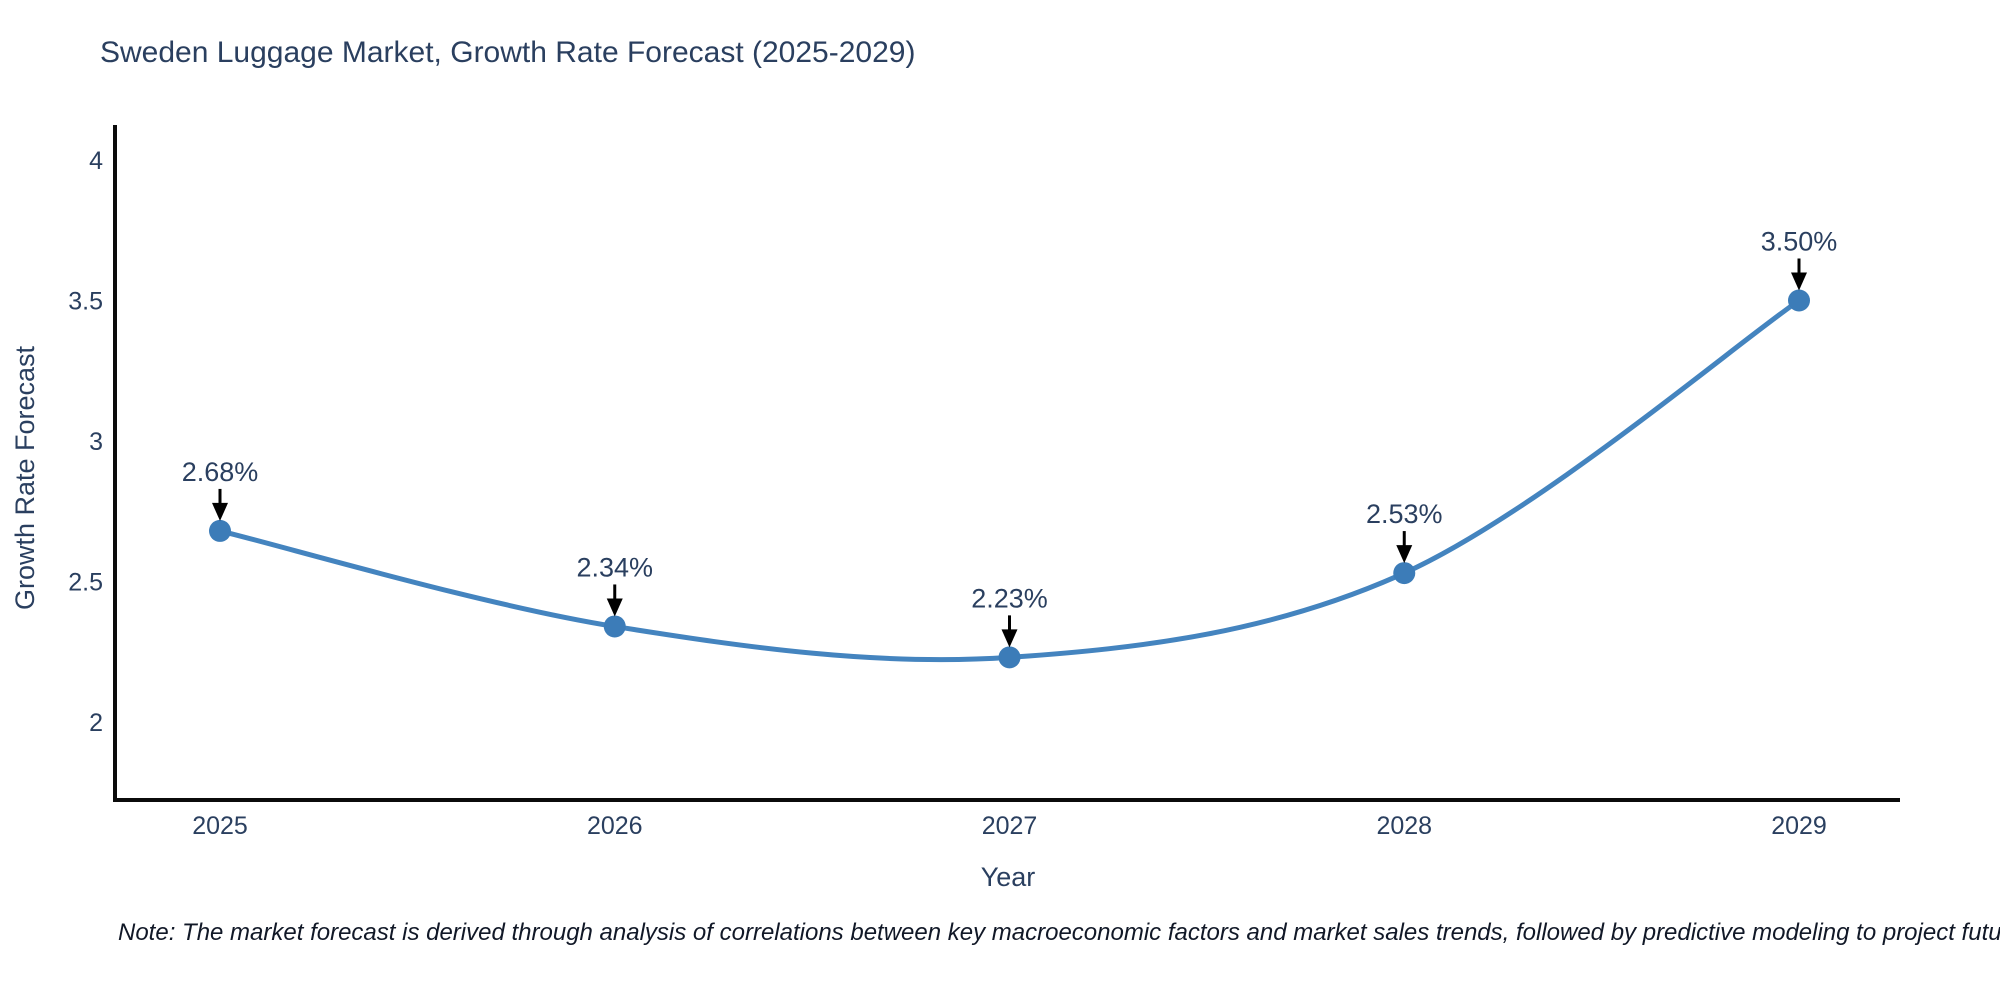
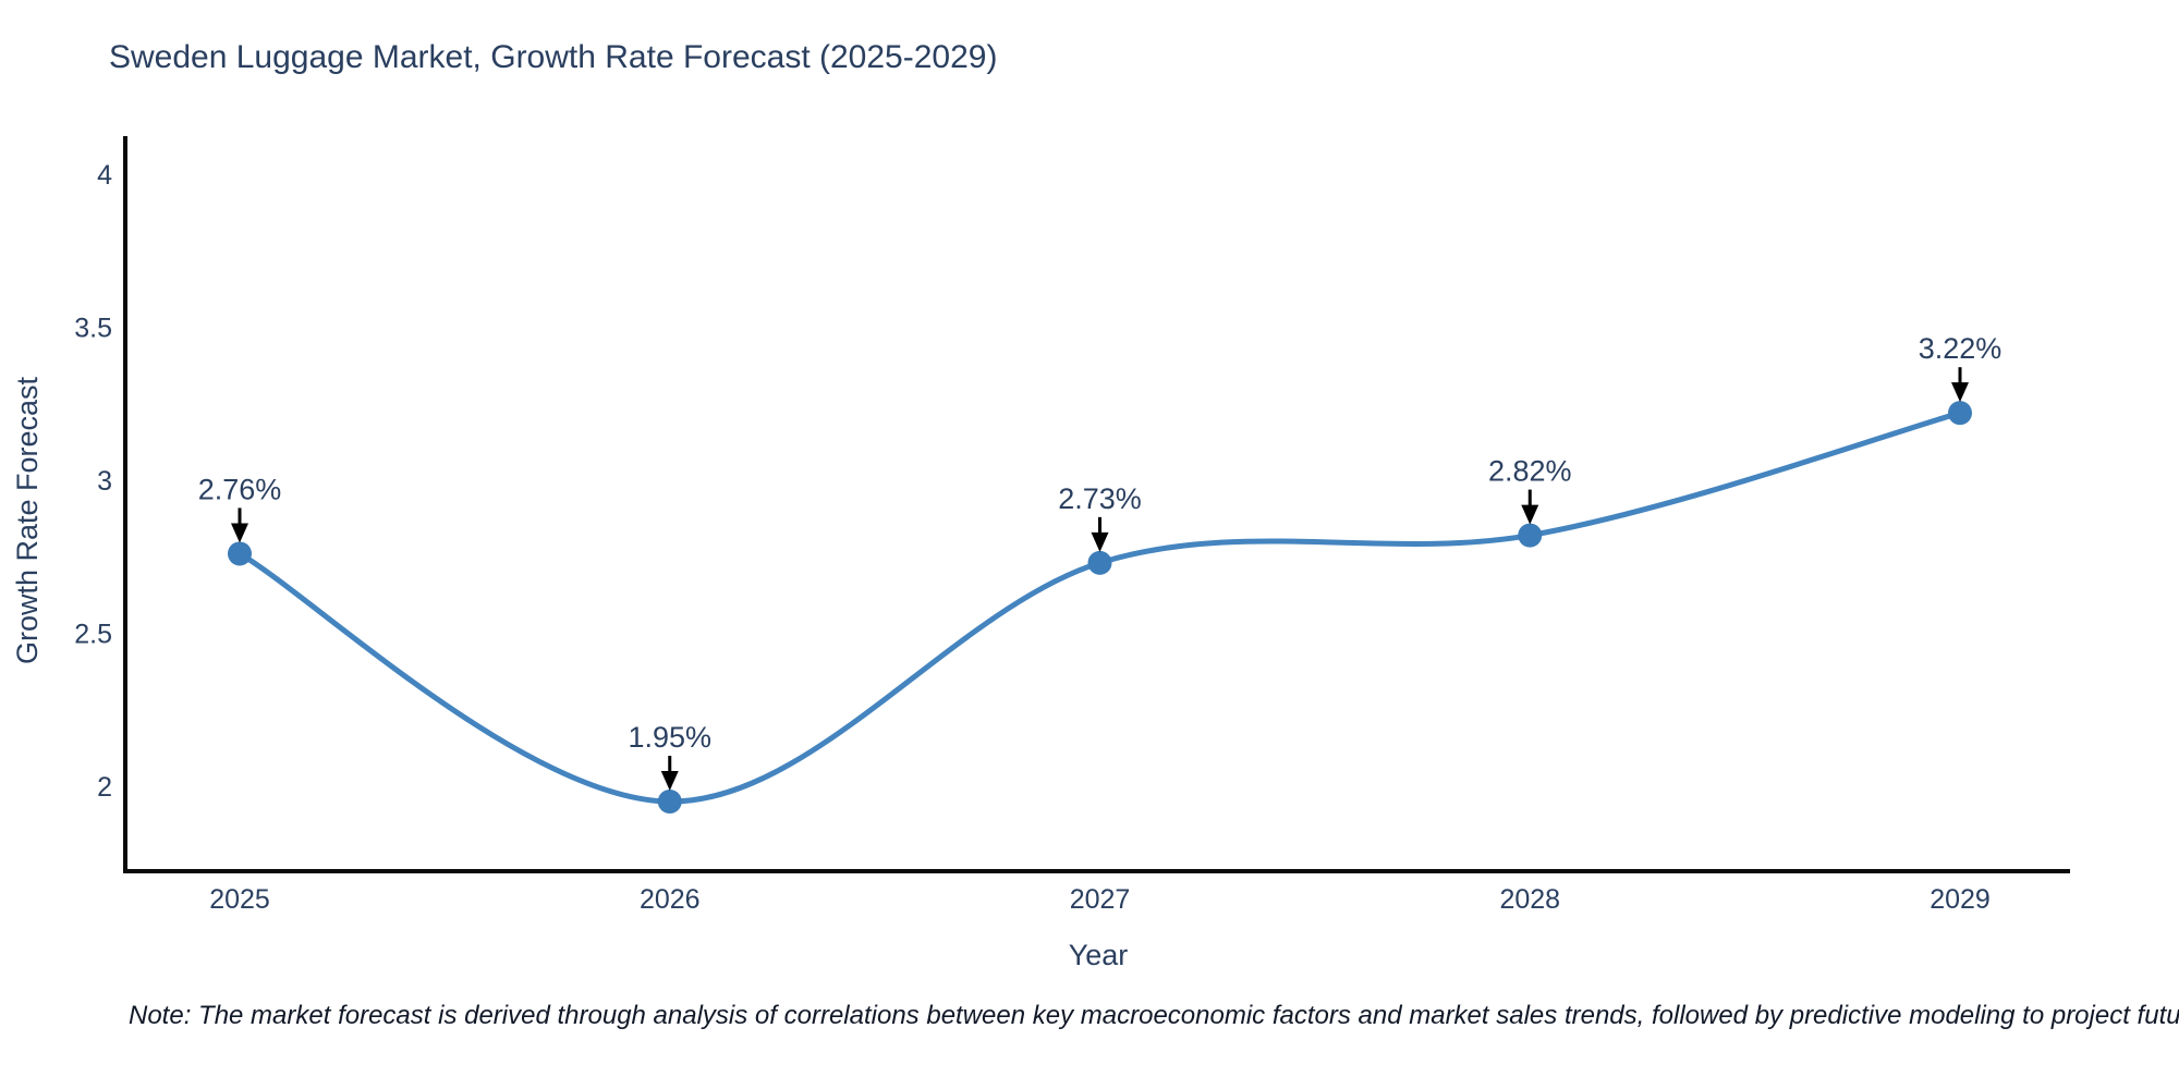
2025: 2.68% -> 2.76%
2026: 2.34% -> 1.95%
2027: 2.23% -> 2.73%
2028: 2.53% -> 2.82%
2029: 3.50% -> 3.22%
